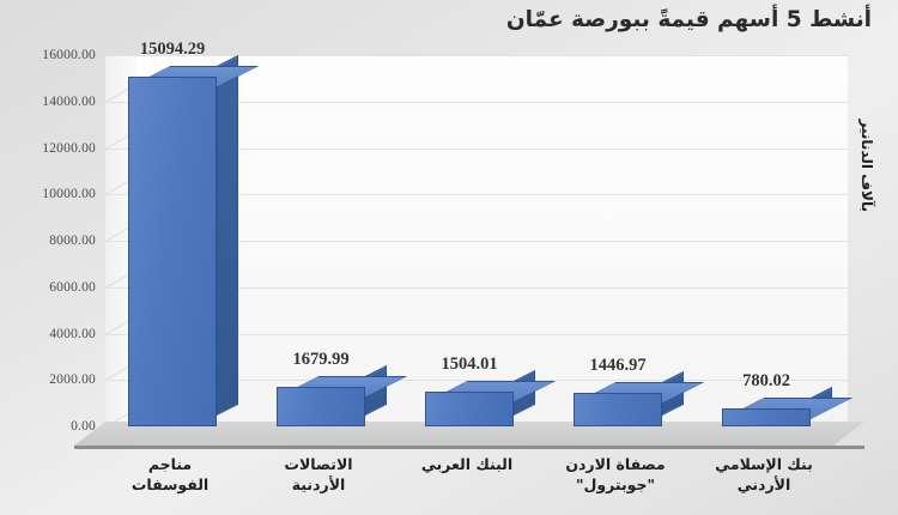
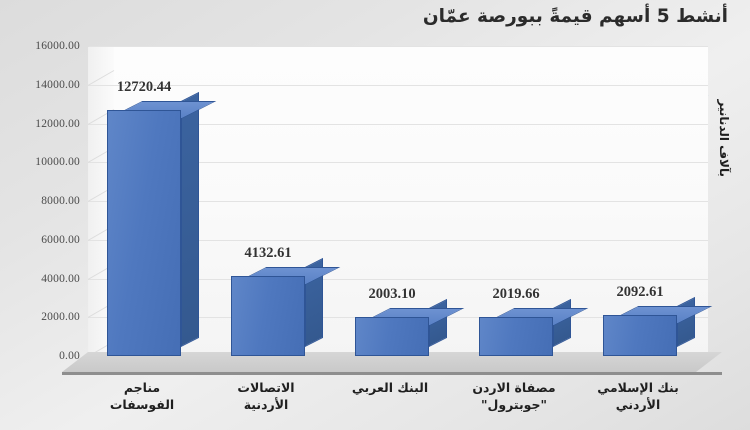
مناجم الفوسفات: 15094.29 -> 12720.44
الاتصالات الأردنية: 1679.99 -> 4132.61
البنك العربي: 1504.01 -> 2003.10
مصفاة الاردن "جوبترول": 1446.97 -> 2019.66
بنك الإسلامي الأردني: 780.02 -> 2092.61
